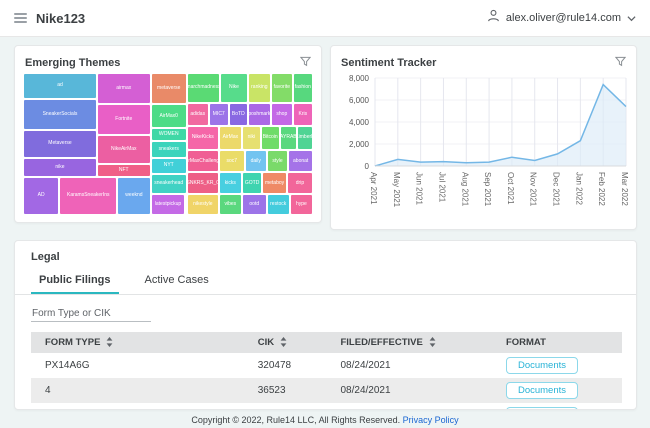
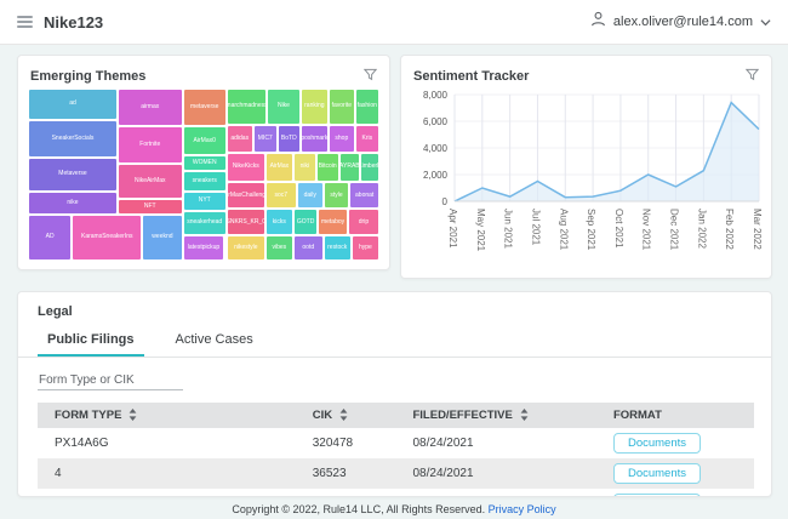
May 2021: 600 -> 1000
Jul 2021: 400 -> 1500
Nov 2021: 500 -> 2000
